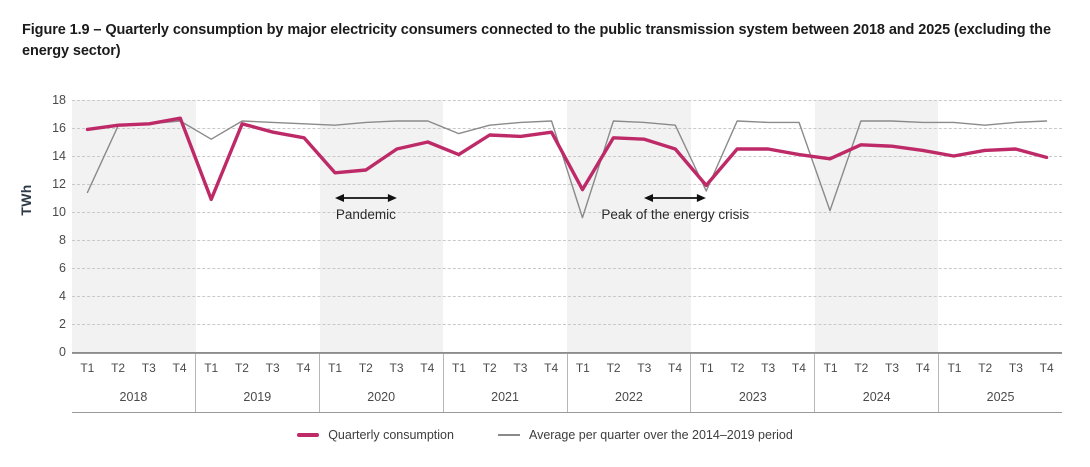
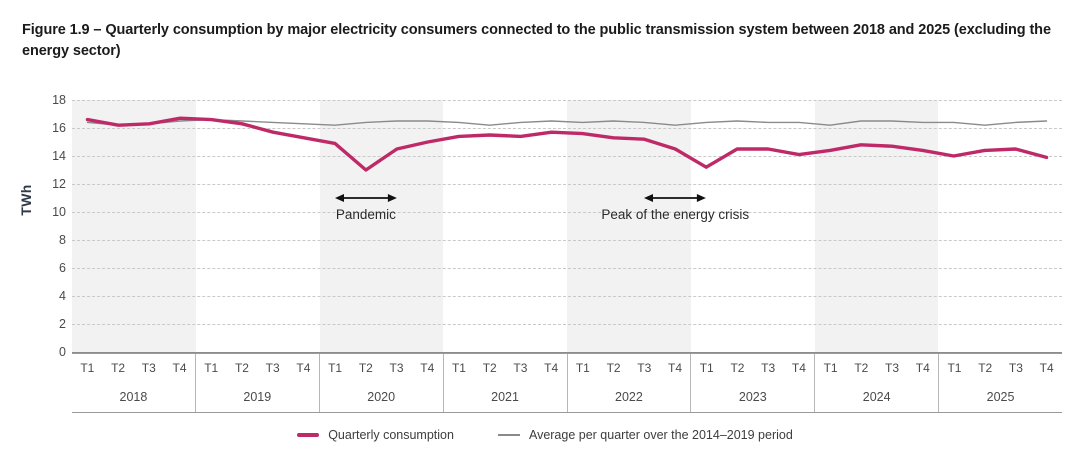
Quarterly consumption/2018 T1: 15.9 -> 16.6
Average per quarter over the 2014–2019 period/2018 T1: 11.4 -> 16.4
Quarterly consumption/2019 T1: 10.9 -> 16.6
Average per quarter over the 2014–2019 period/2019 T1: 15.2 -> 16.6
Quarterly consumption/2020 T1: 12.8 -> 14.9
Quarterly consumption/2021 T1: 14.1 -> 15.4
Average per quarter over the 2014–2019 period/2021 T1: 15.6 -> 16.4
Quarterly consumption/2022 T1: 11.6 -> 15.6
Average per quarter over the 2014–2019 period/2022 T1: 9.6 -> 16.4
Quarterly consumption/2023 T1: 11.9 -> 13.2
Average per quarter over the 2014–2019 period/2023 T1: 11.5 -> 16.4
Quarterly consumption/2024 T1: 13.8 -> 14.4
Average per quarter over the 2014–2019 period/2024 T1: 10.1 -> 16.2
